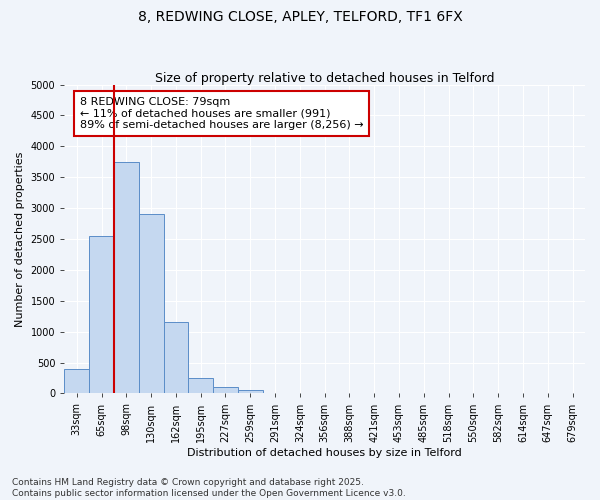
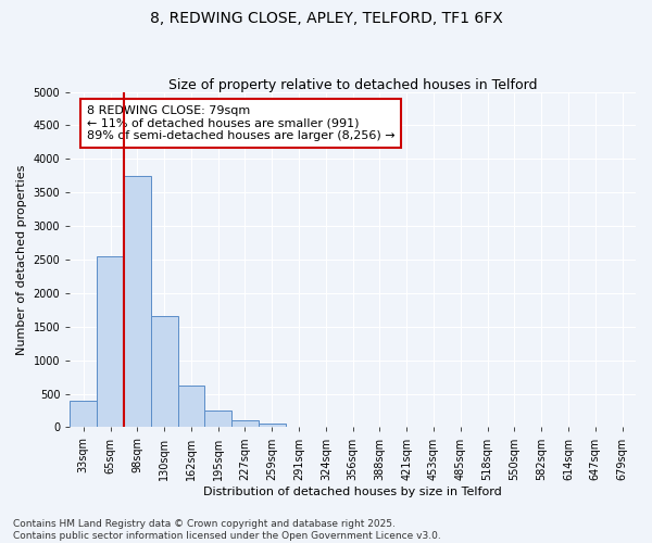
130sqm: 2900 -> 1650
162sqm: 1160 -> 620
